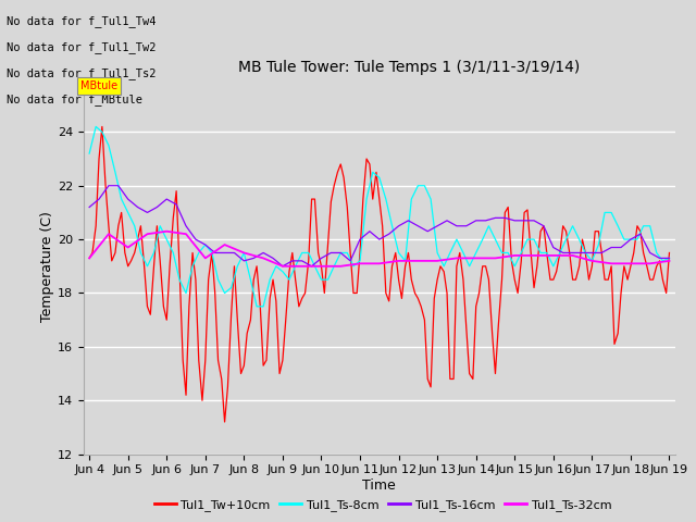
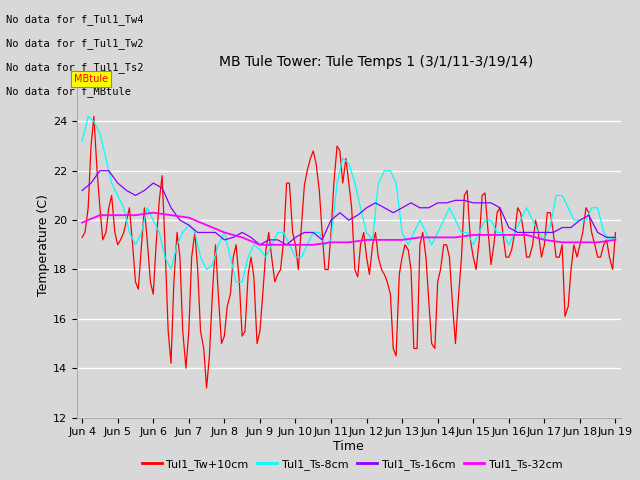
Tul1_Ts-32cm/Jun 4: 19.3 -> 19.9
Tul1_Ts-32cm/Jun 5: 19.7 -> 20.2
Tul1_Ts-32cm/Jun 7: 19.3 -> 20.1
